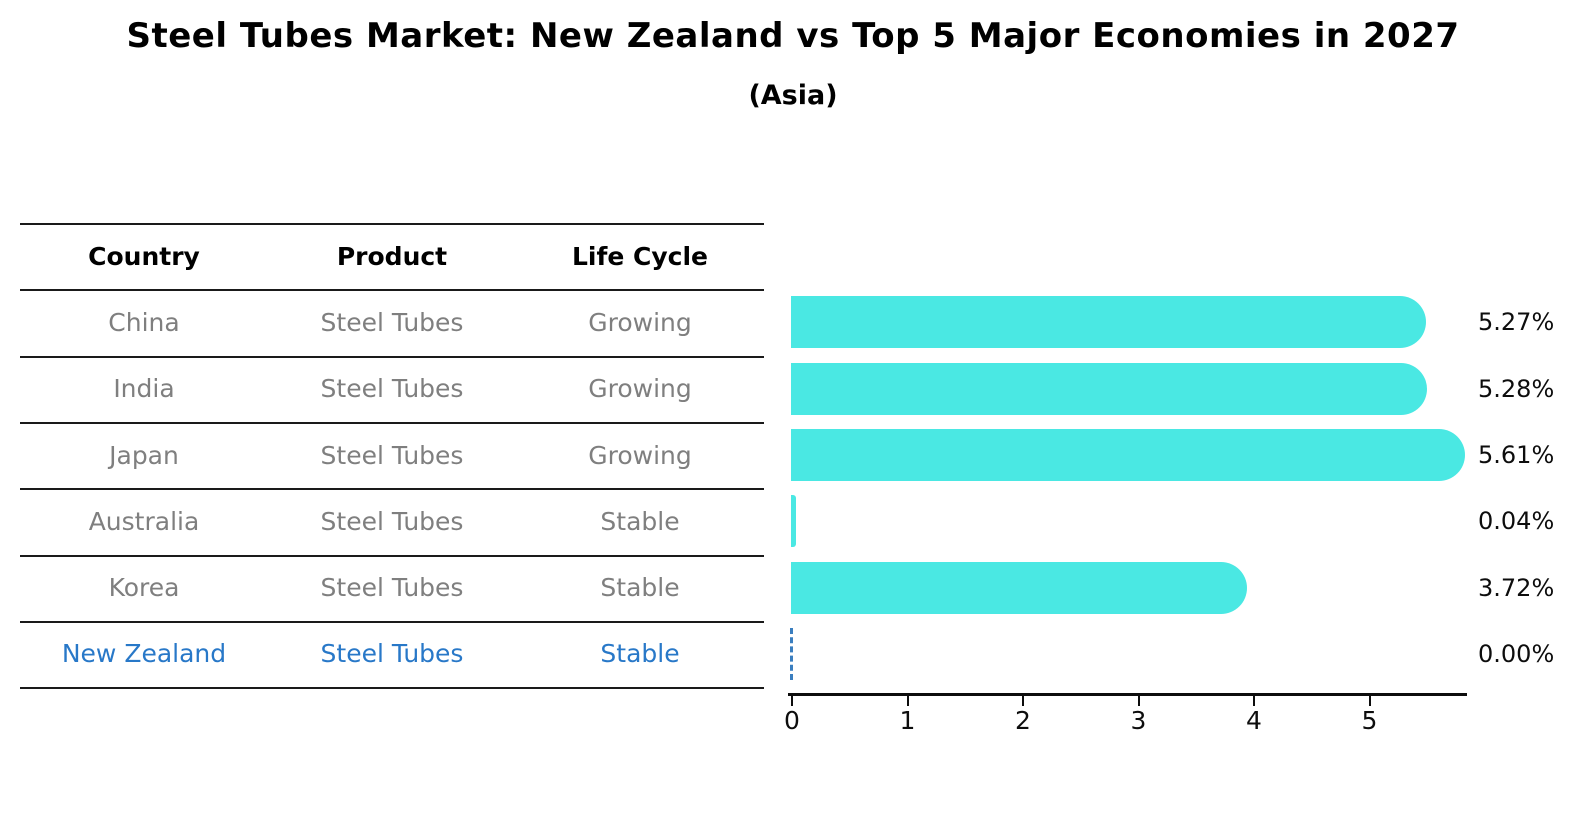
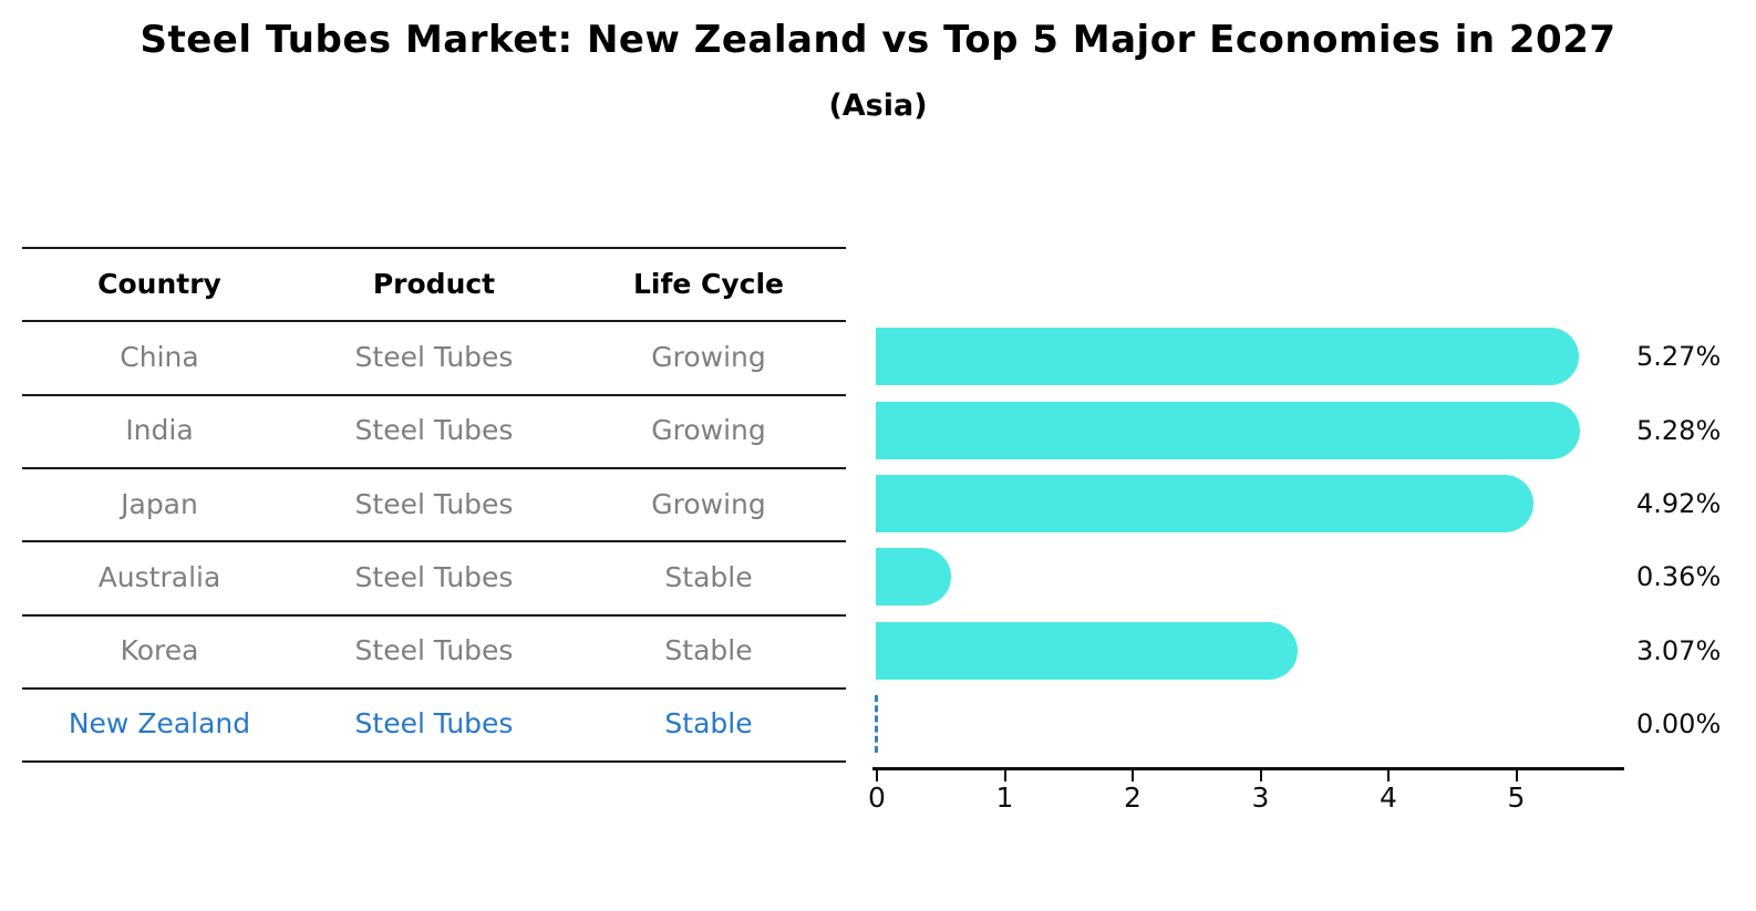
Japan: 5.61% -> 4.92%
Australia: 0.04% -> 0.36%
Korea: 3.72% -> 3.07%
